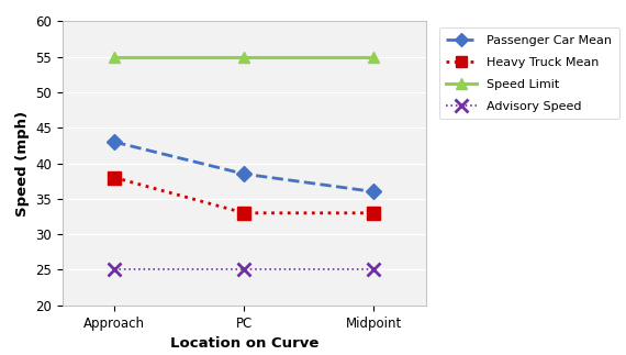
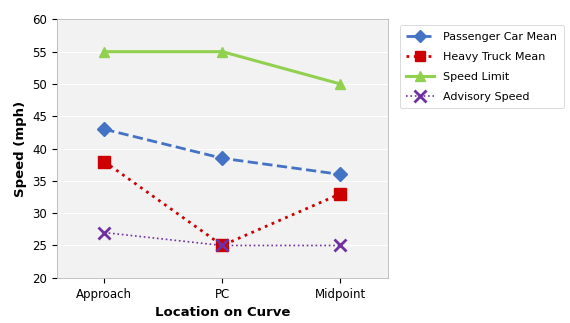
Advisory Speed/Approach: 25 -> 27
Heavy Truck Mean/PC: 33 -> 25
Speed Limit/Midpoint: 55 -> 50
